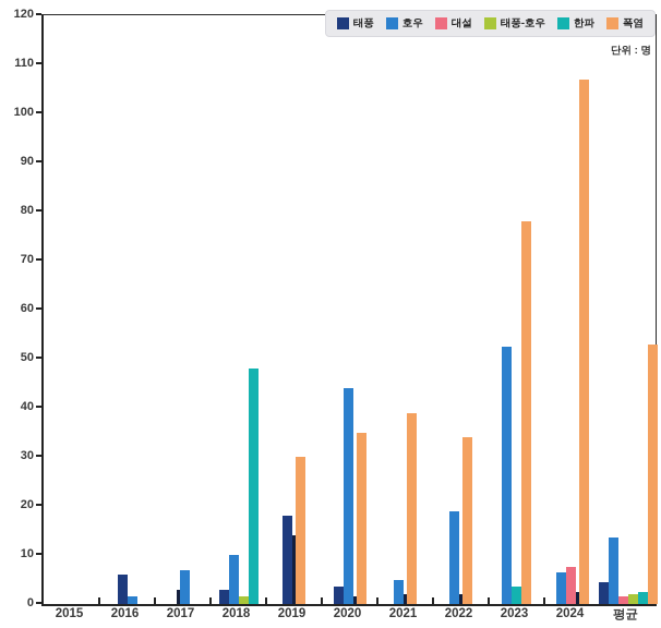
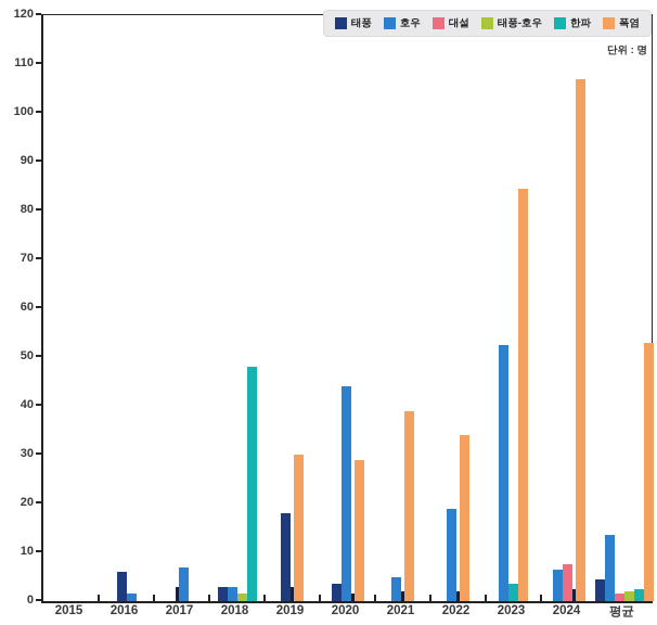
호우/2018: 10 -> 3
호우/2019: 14 -> 3
폭염/2020: 35 -> 29
폭염/2023: 78 -> 84
